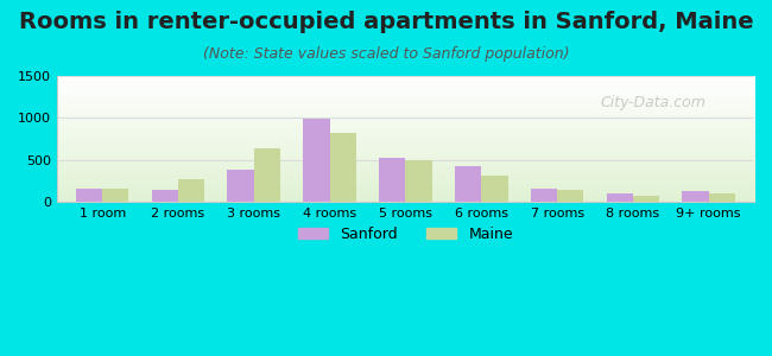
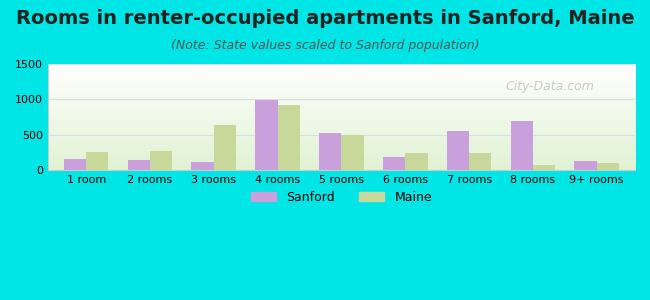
Maine/1 room: 160 -> 260
Sanford/3 rooms: 380 -> 120
Maine/4 rooms: 820 -> 920
Sanford/6 rooms: 420 -> 180
Maine/6 rooms: 320 -> 240
Sanford/7 rooms: 160 -> 560
Maine/7 rooms: 140 -> 240
Sanford/8 rooms: 100 -> 700
